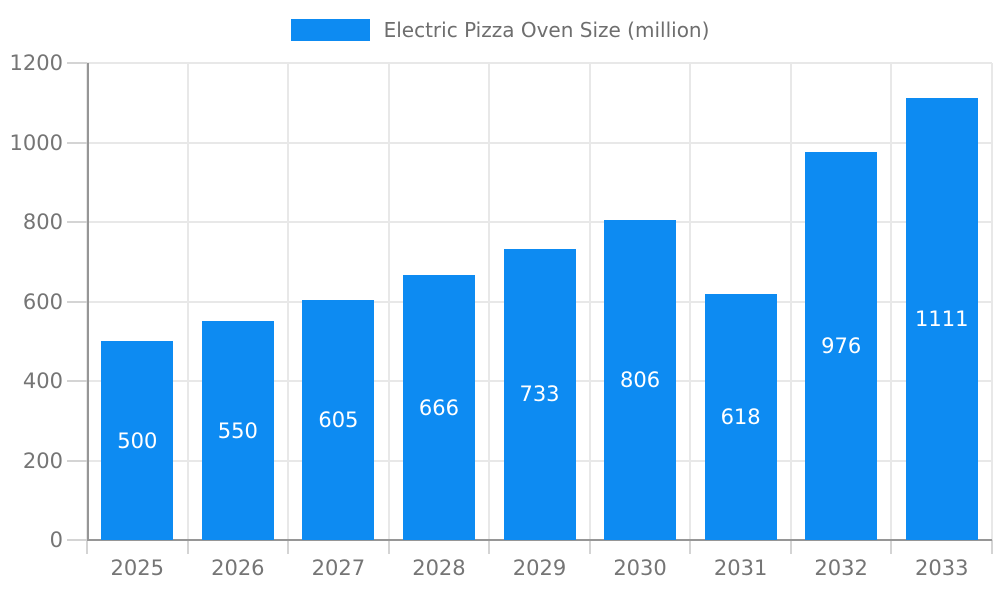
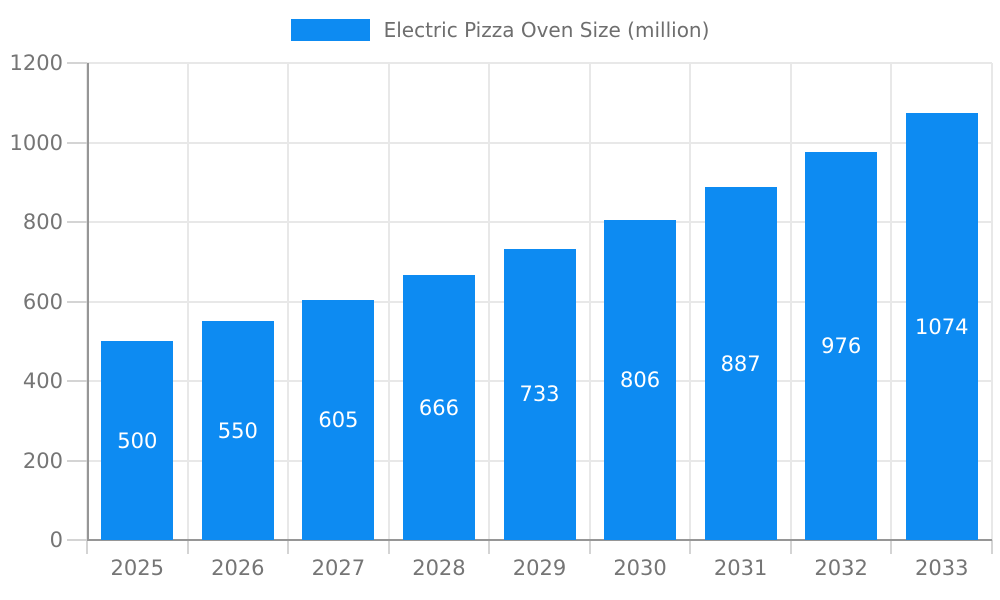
2031: 618 -> 887
2033: 1111 -> 1074
